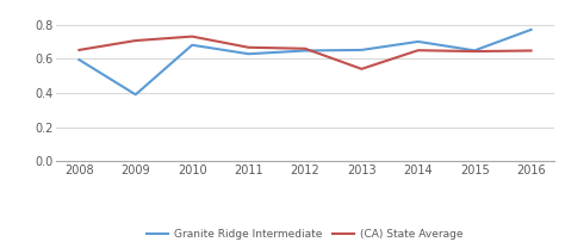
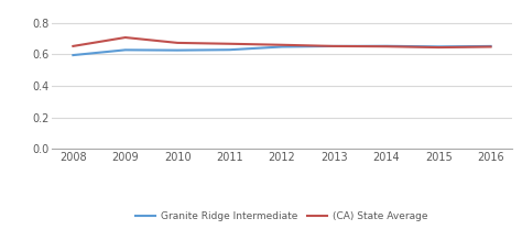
Granite Ridge Intermediate/2009: 0.39 -> 0.63
Granite Ridge Intermediate/2010: 0.68 -> 0.62
(CA) State Average/2010: 0.73 -> 0.67
(CA) State Average/2013: 0.54 -> 0.65
Granite Ridge Intermediate/2014: 0.70 -> 0.65
Granite Ridge Intermediate/2016: 0.77 -> 0.65
